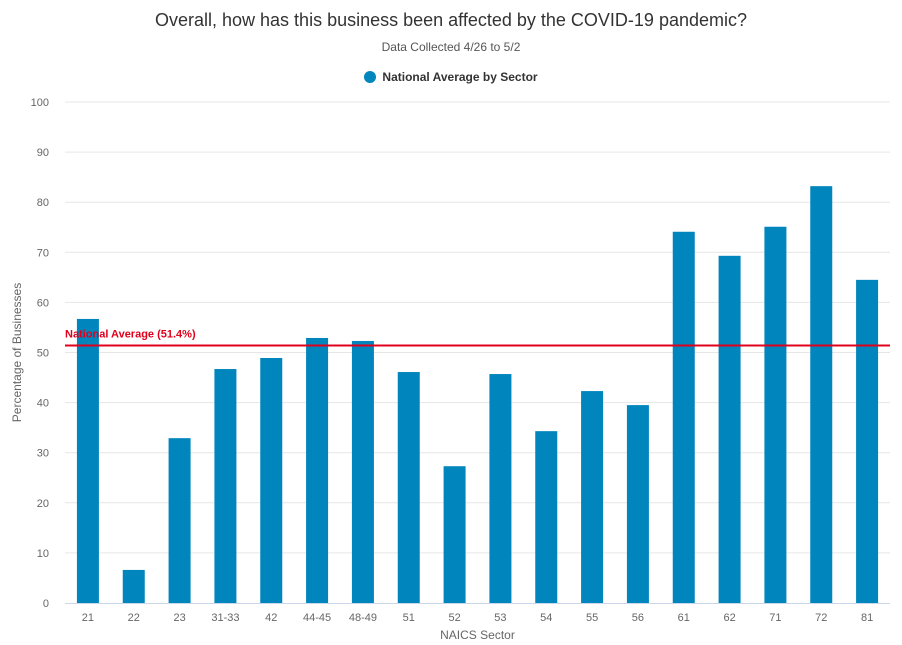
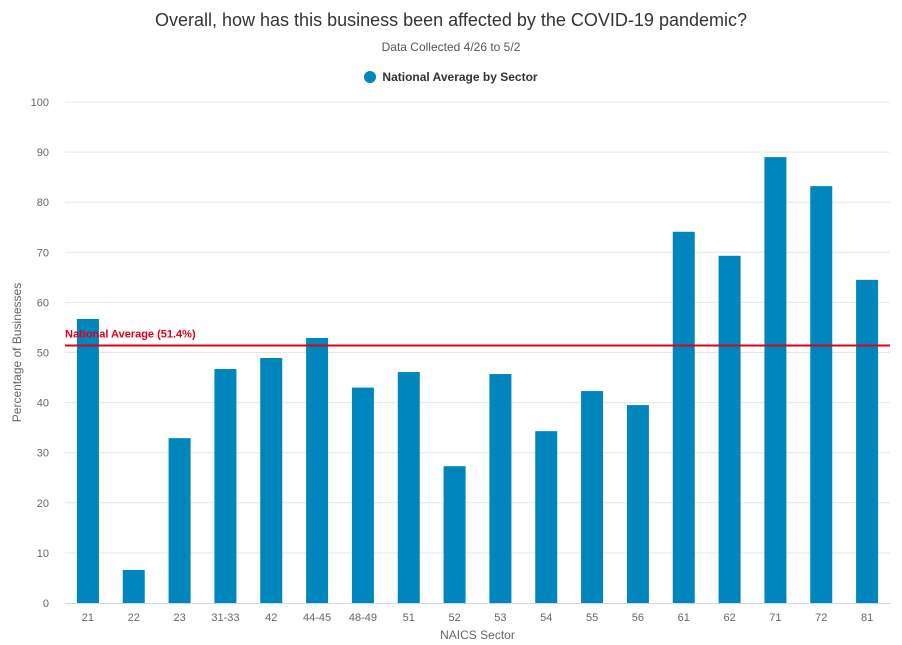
48-49: 52 -> 43
71: 75 -> 89
